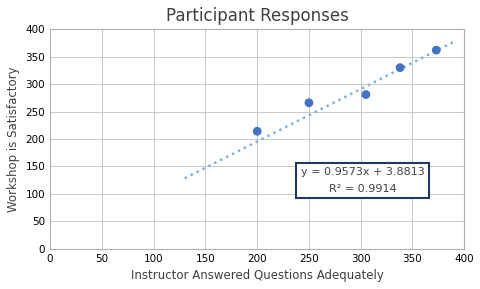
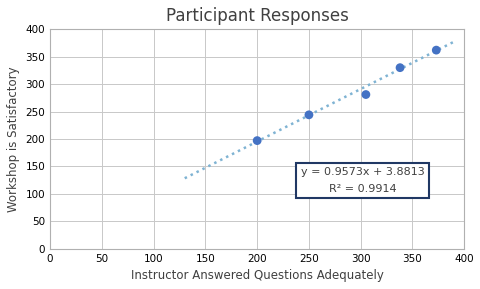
200: 214 -> 197
250: 266 -> 244
